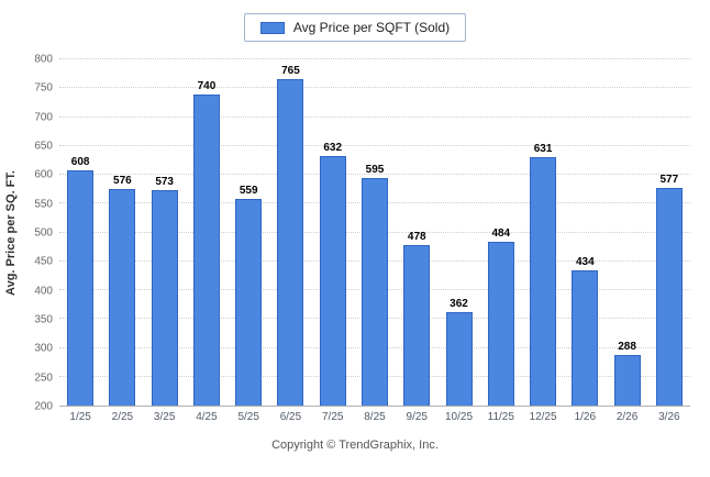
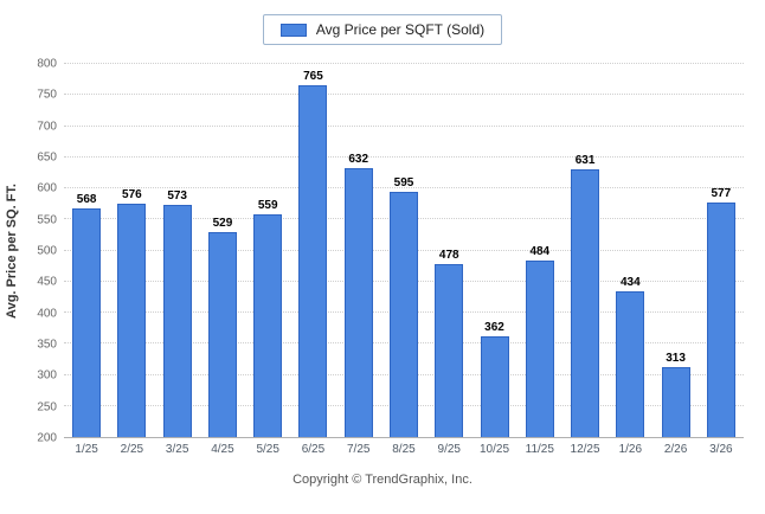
1/25: 608 -> 568
4/25: 740 -> 529
2/26: 288 -> 313
